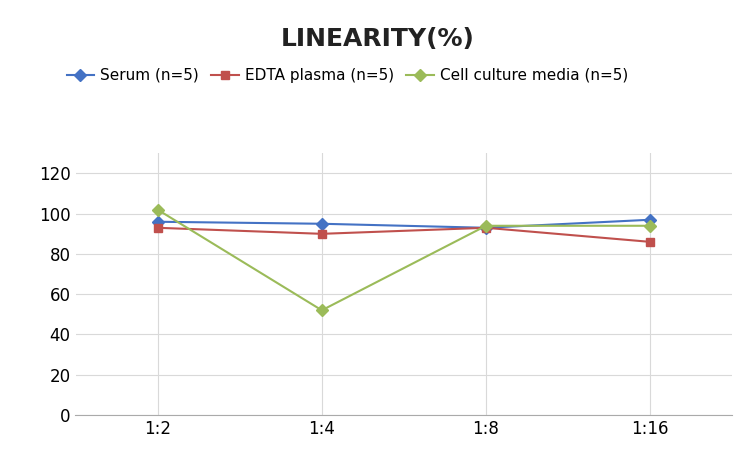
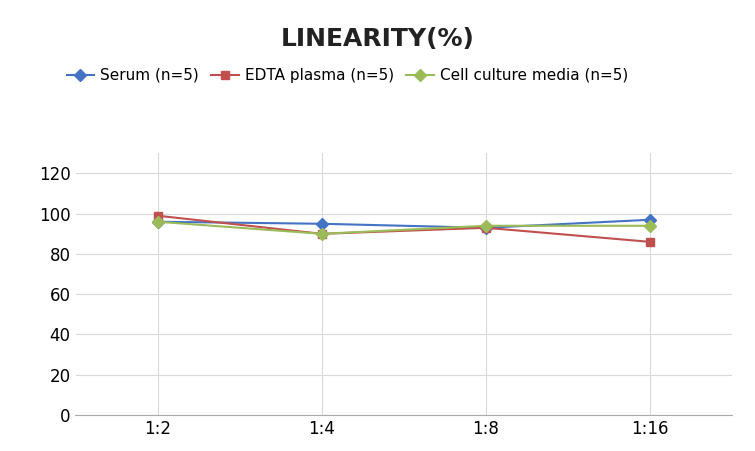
EDTA plasma (n=5)/1:2: 93 -> 99
Cell culture media (n=5)/1:2: 102 -> 96
Cell culture media (n=5)/1:4: 52 -> 90
